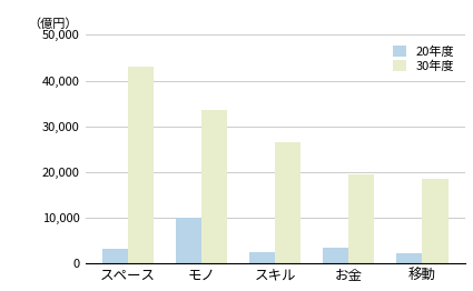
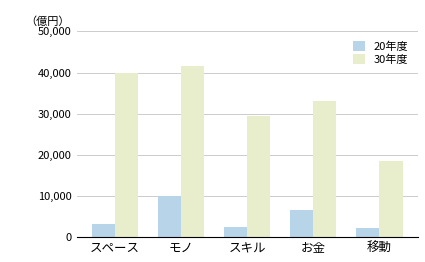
30年度/スペース: 43,000 -> 40,000
30年度/モノ: 33,500 -> 41,500
30年度/スキル: 26,500 -> 29,500
20年度/お金: 3,400 -> 6,500
30年度/お金: 19,500 -> 33,000
